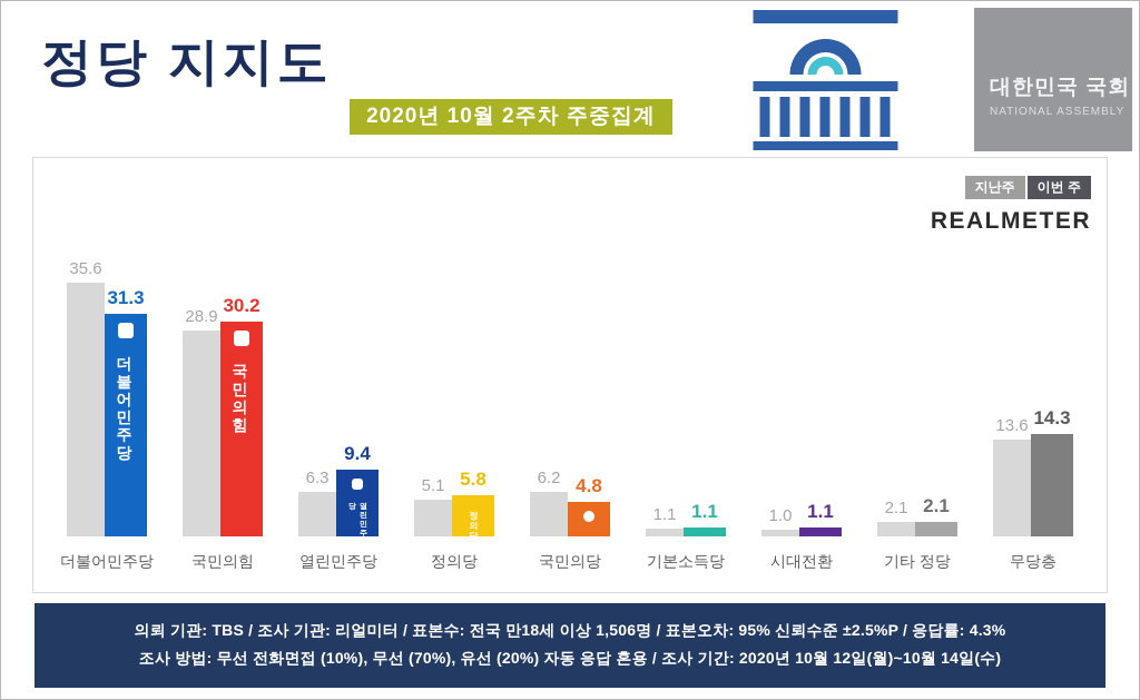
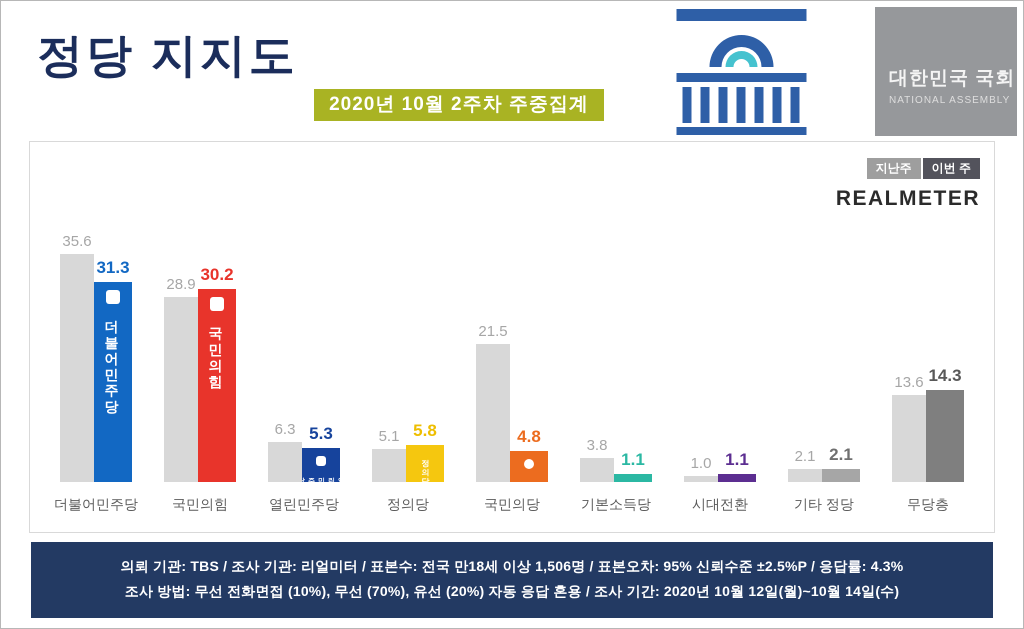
이번 주/열린민주당: 9.4 -> 5.3
지난주/국민의당: 6.2 -> 21.5
지난주/기본소득당: 1.1 -> 3.8
